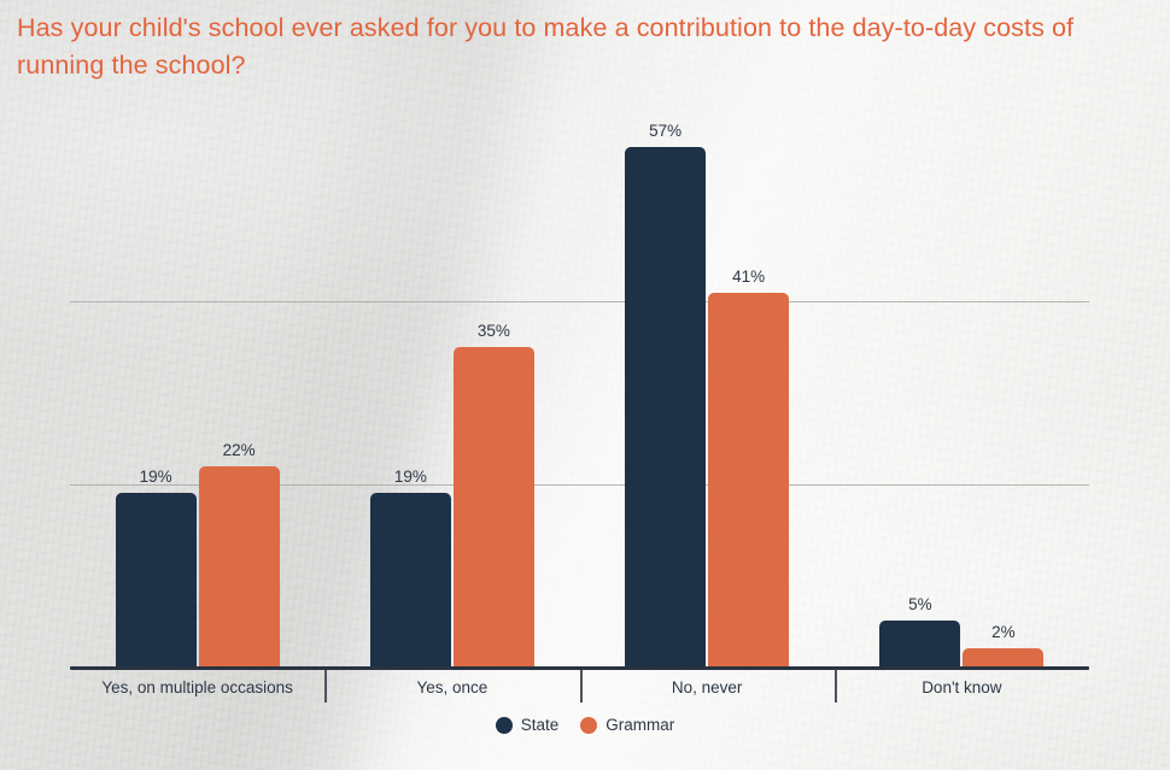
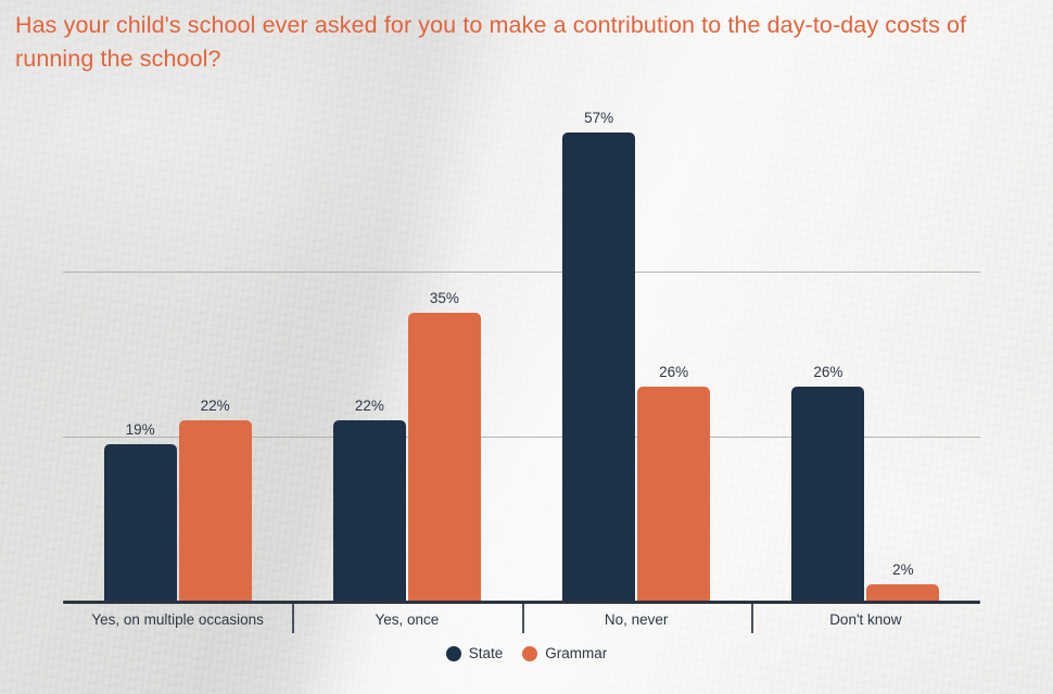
State/Yes, once: 19% -> 22%
Grammar/No, never: 41% -> 26%
State/Don't know: 5% -> 26%
